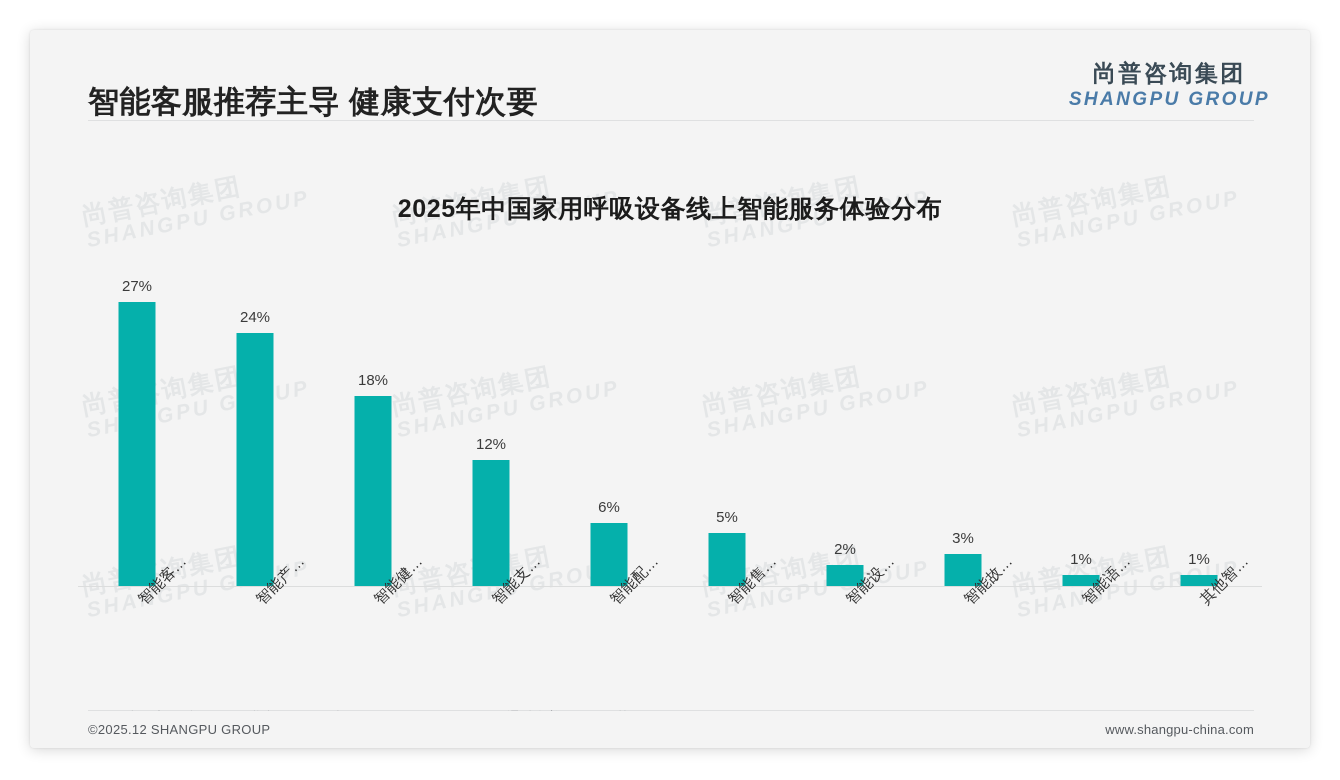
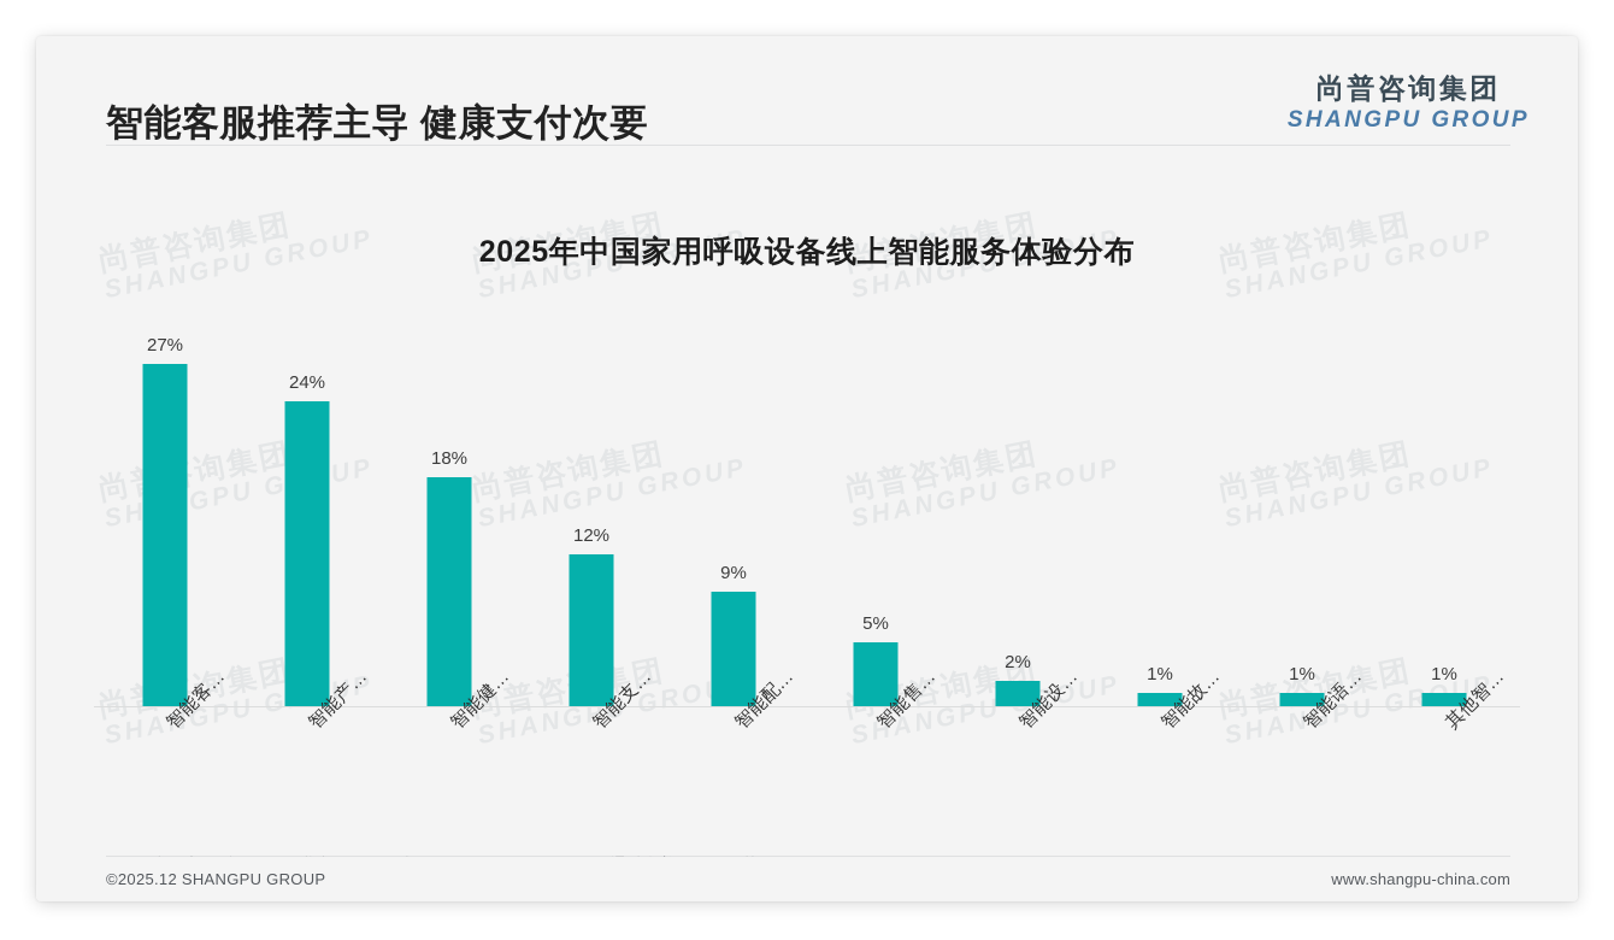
智能配…: 6% -> 9%
智能故…: 3% -> 1%
